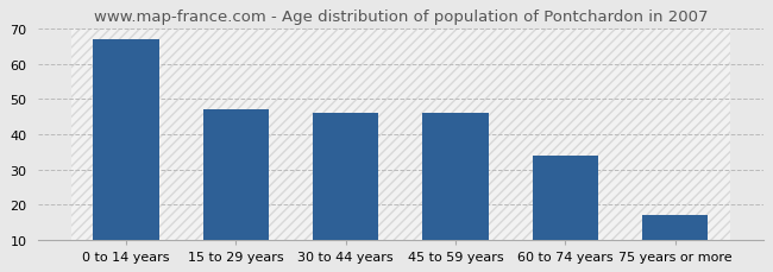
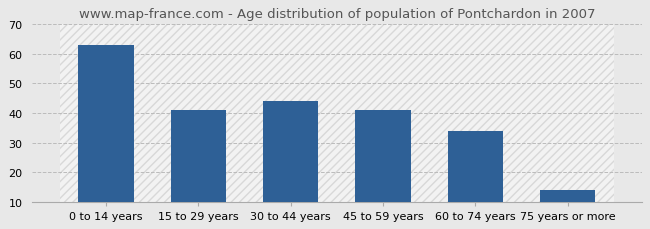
0 to 14 years: 67 -> 63
15 to 29 years: 47 -> 41
30 to 44 years: 46 -> 44
45 to 59 years: 46 -> 41
75 years or more: 17 -> 14
